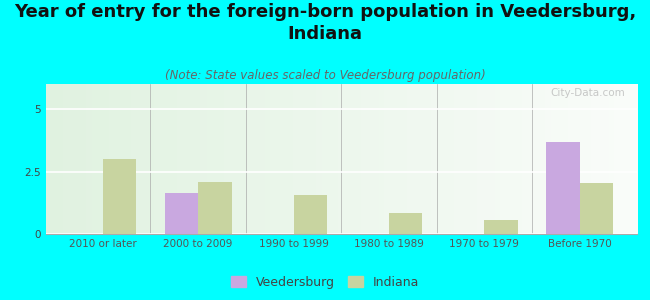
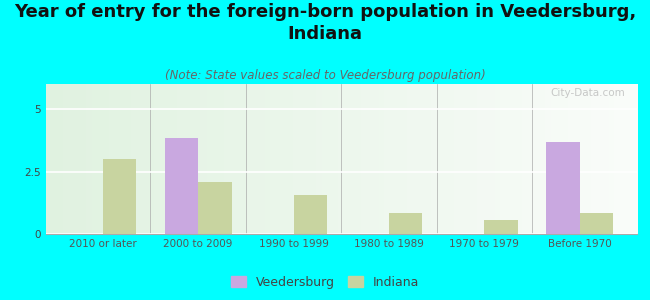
Veedersburg/2000 to 2009: 1.65 -> 3.85
Indiana/Before 1970: 2.05 -> 0.85
